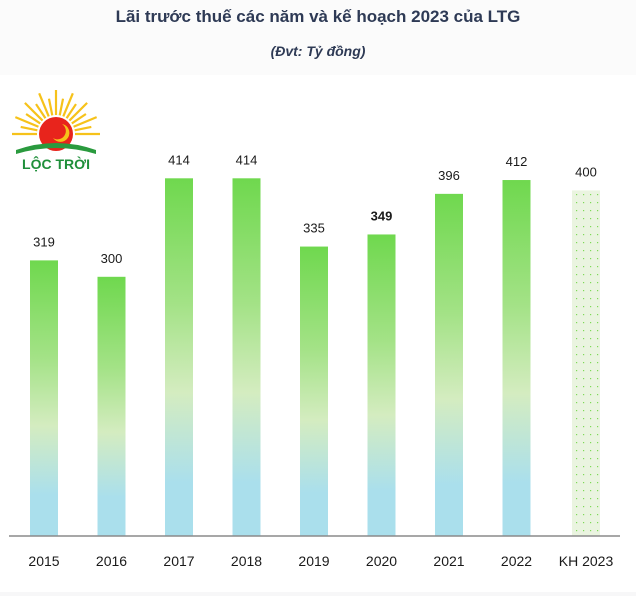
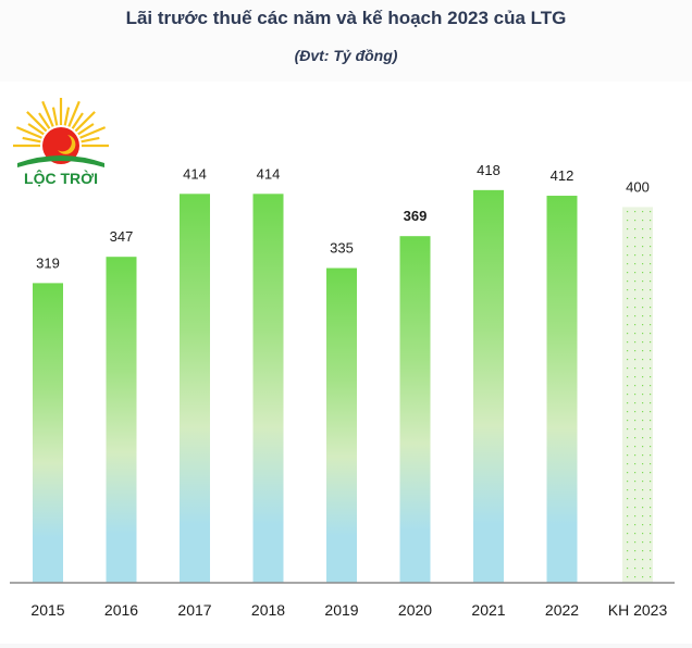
2016: 300 -> 347
2020: 349 -> 369
2021: 396 -> 418
